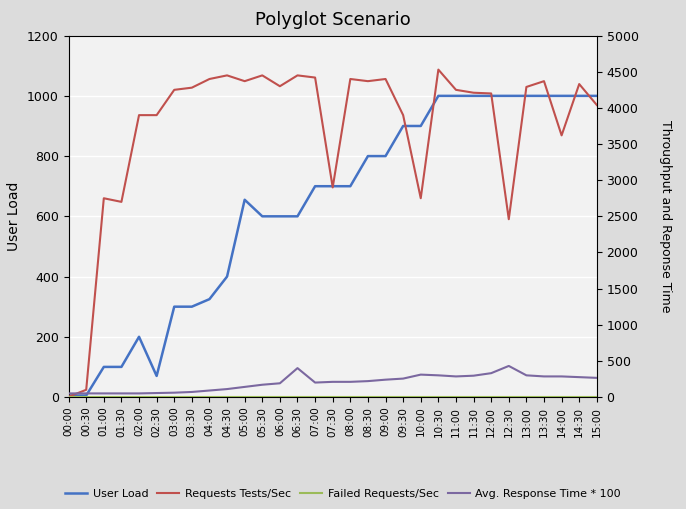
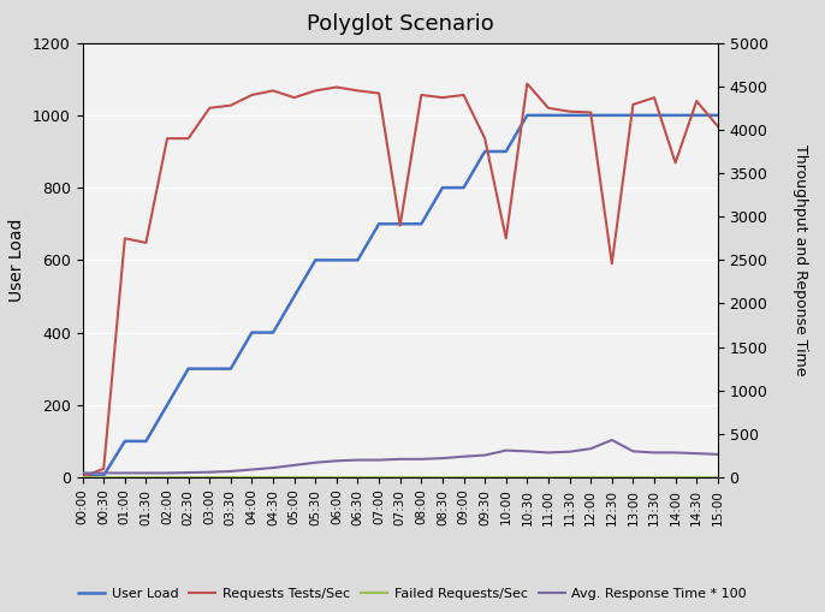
User Load/02:30: 70 -> 300
User Load/04:00: 325 -> 400
User Load/05:00: 655 -> 500
Requests Tests/Sec/06:00: 4300 -> 4490
Avg. Response Time * 100/06:30: 400 -> 200
